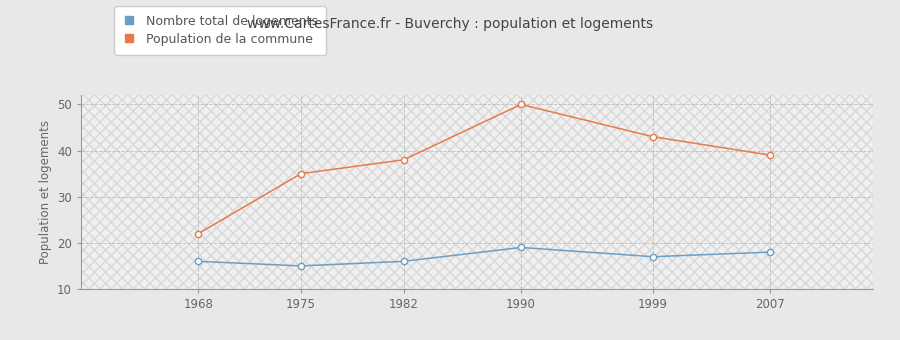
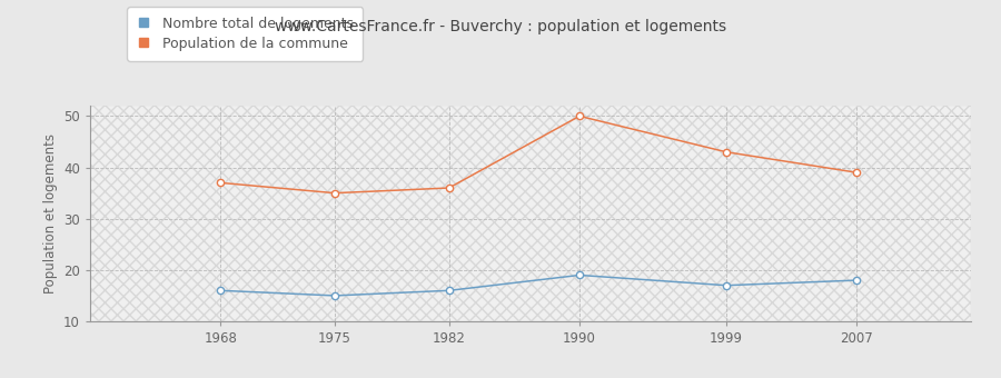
Population de la commune/1968: 22 -> 37
Population de la commune/1982: 38 -> 36
